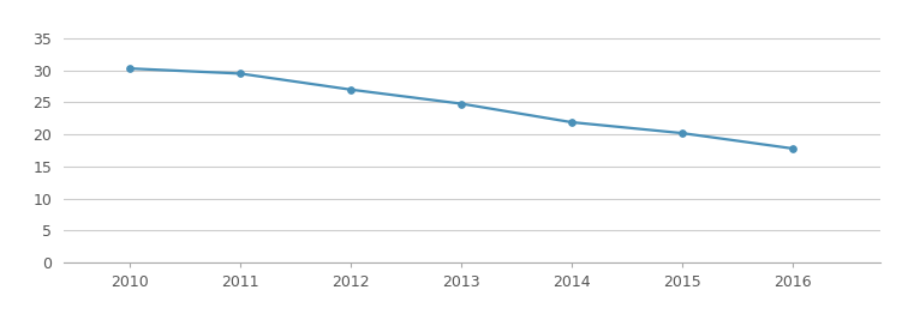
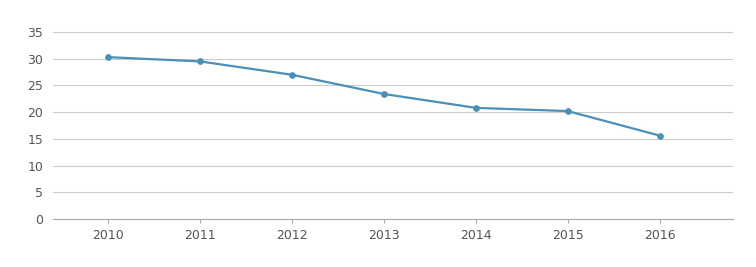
2013: 24.8 -> 23.4
2014: 21.9 -> 20.8
2016: 17.8 -> 15.6
